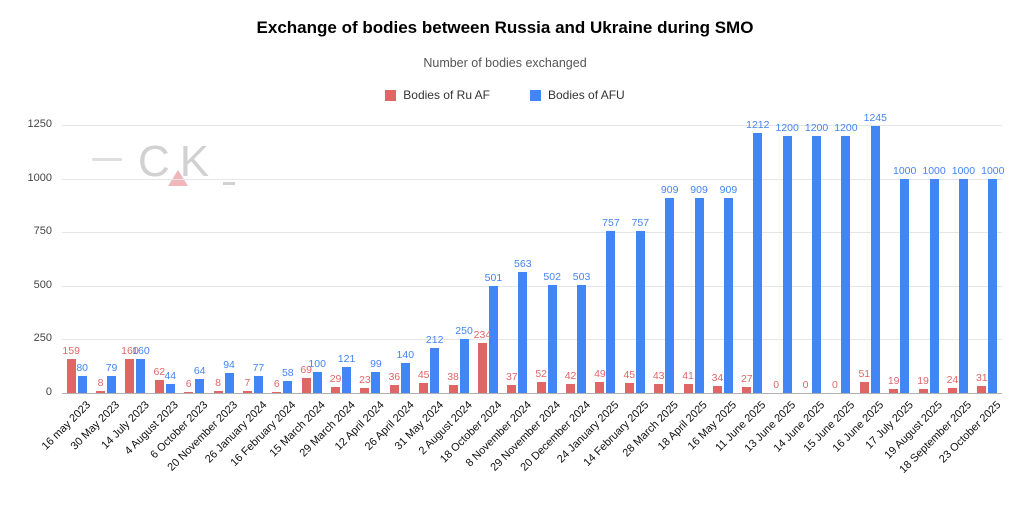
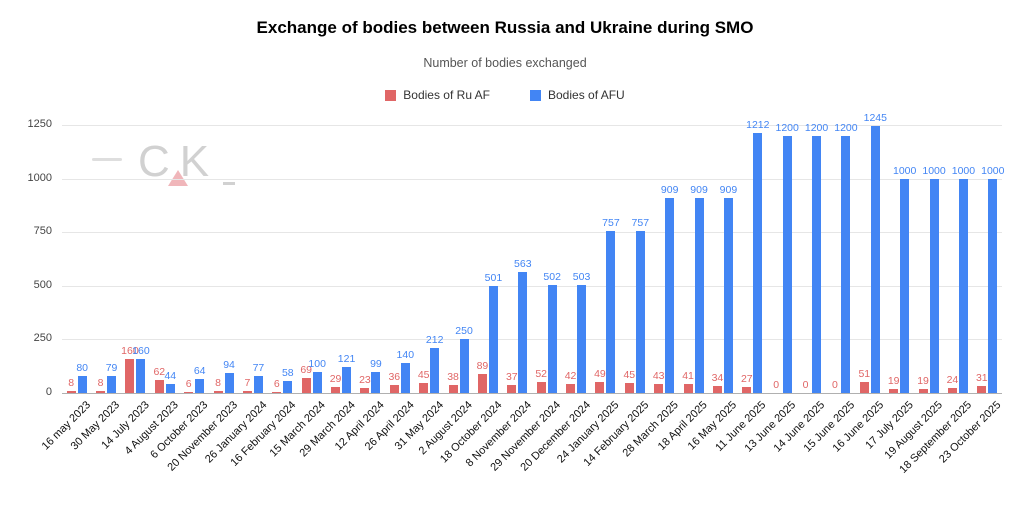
Bodies of Ru AF/16 may 2023: 159 -> 8
Bodies of Ru AF/18 October 2024: 234 -> 89
